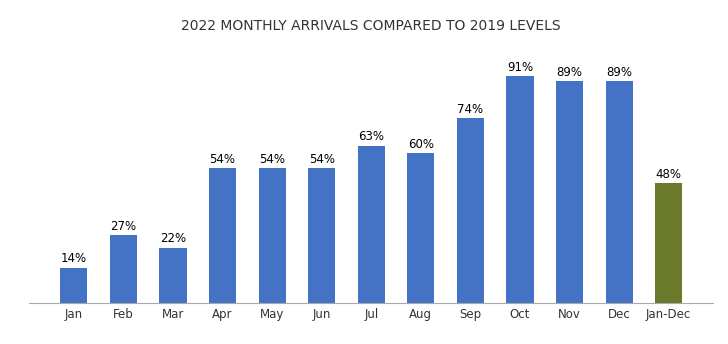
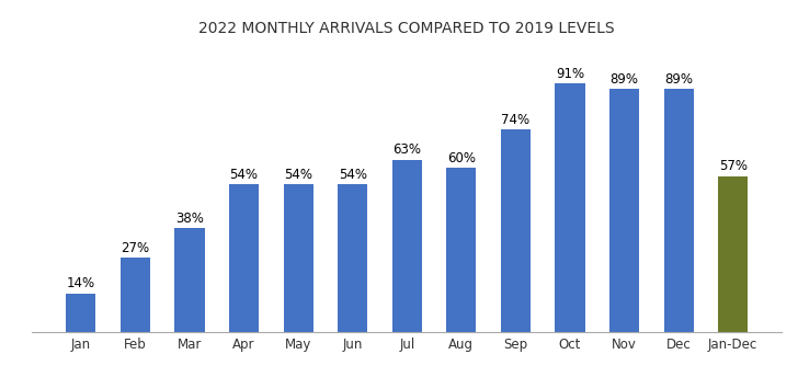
Mar: 22% -> 38%
Jan-Dec: 48% -> 57%
